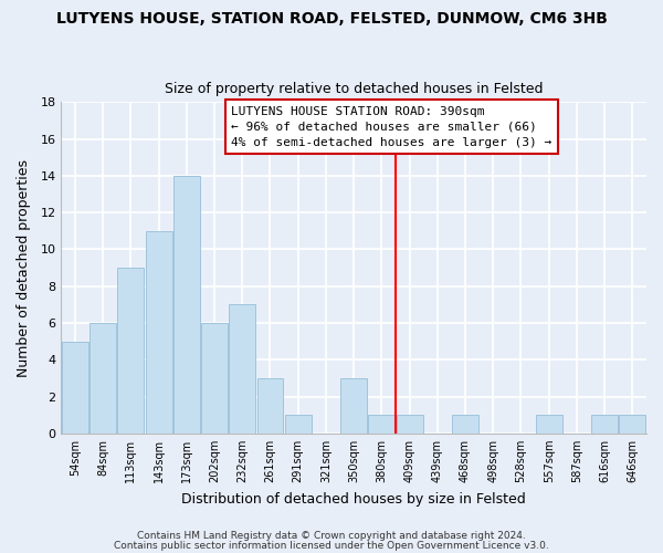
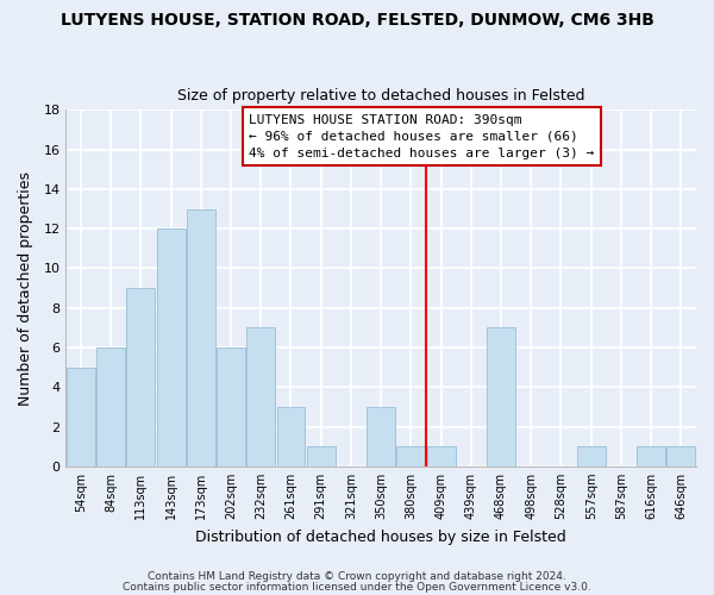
143sqm: 11 -> 12
173sqm: 14 -> 13
468sqm: 1 -> 7
